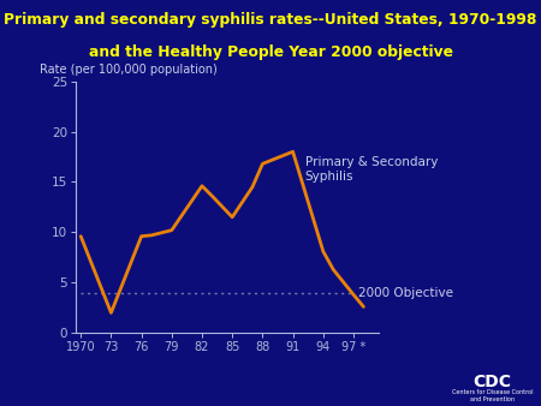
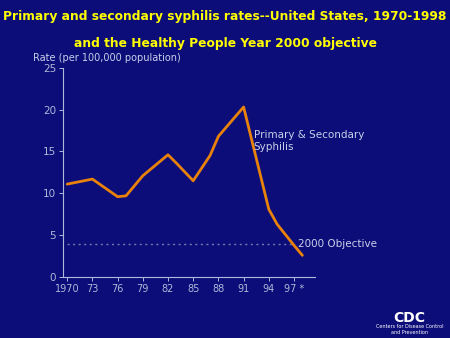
1970: 9.6 -> 11.1
73: 2.0 -> 11.7
79: 10.2 -> 12.1
91: 18.0 -> 20.3
